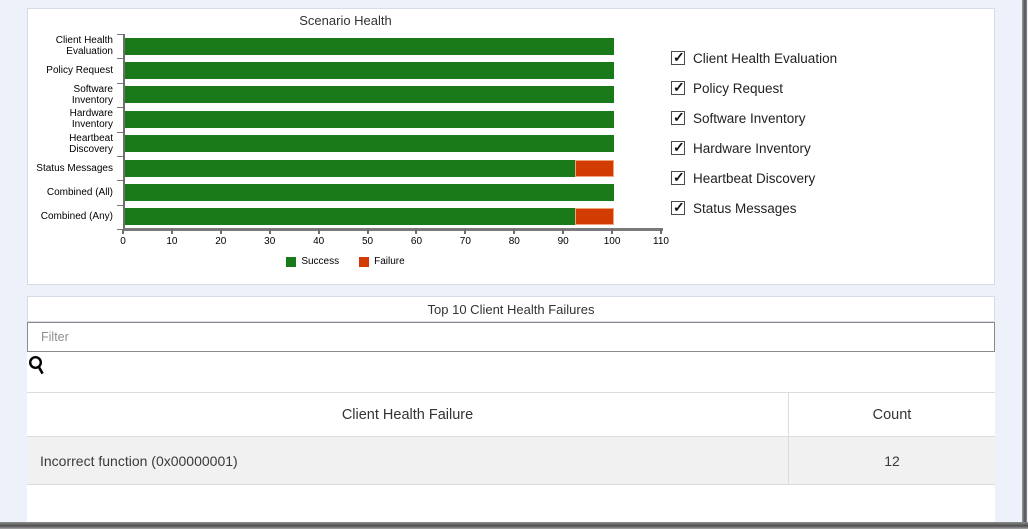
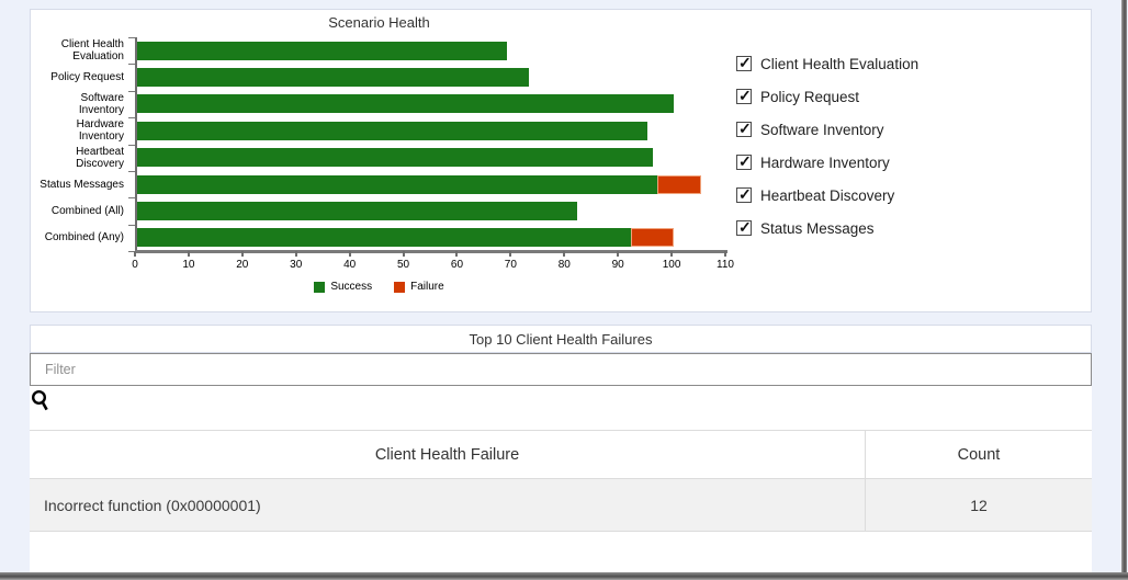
Success/Client Health Evaluation: 100 -> 69
Success/Policy Request: 100 -> 73
Success/Hardware Inventory: 100 -> 95
Success/Heartbeat Discovery: 100 -> 96
Success/Status Messages: 92 -> 97
Success/Combined (All): 100 -> 82
